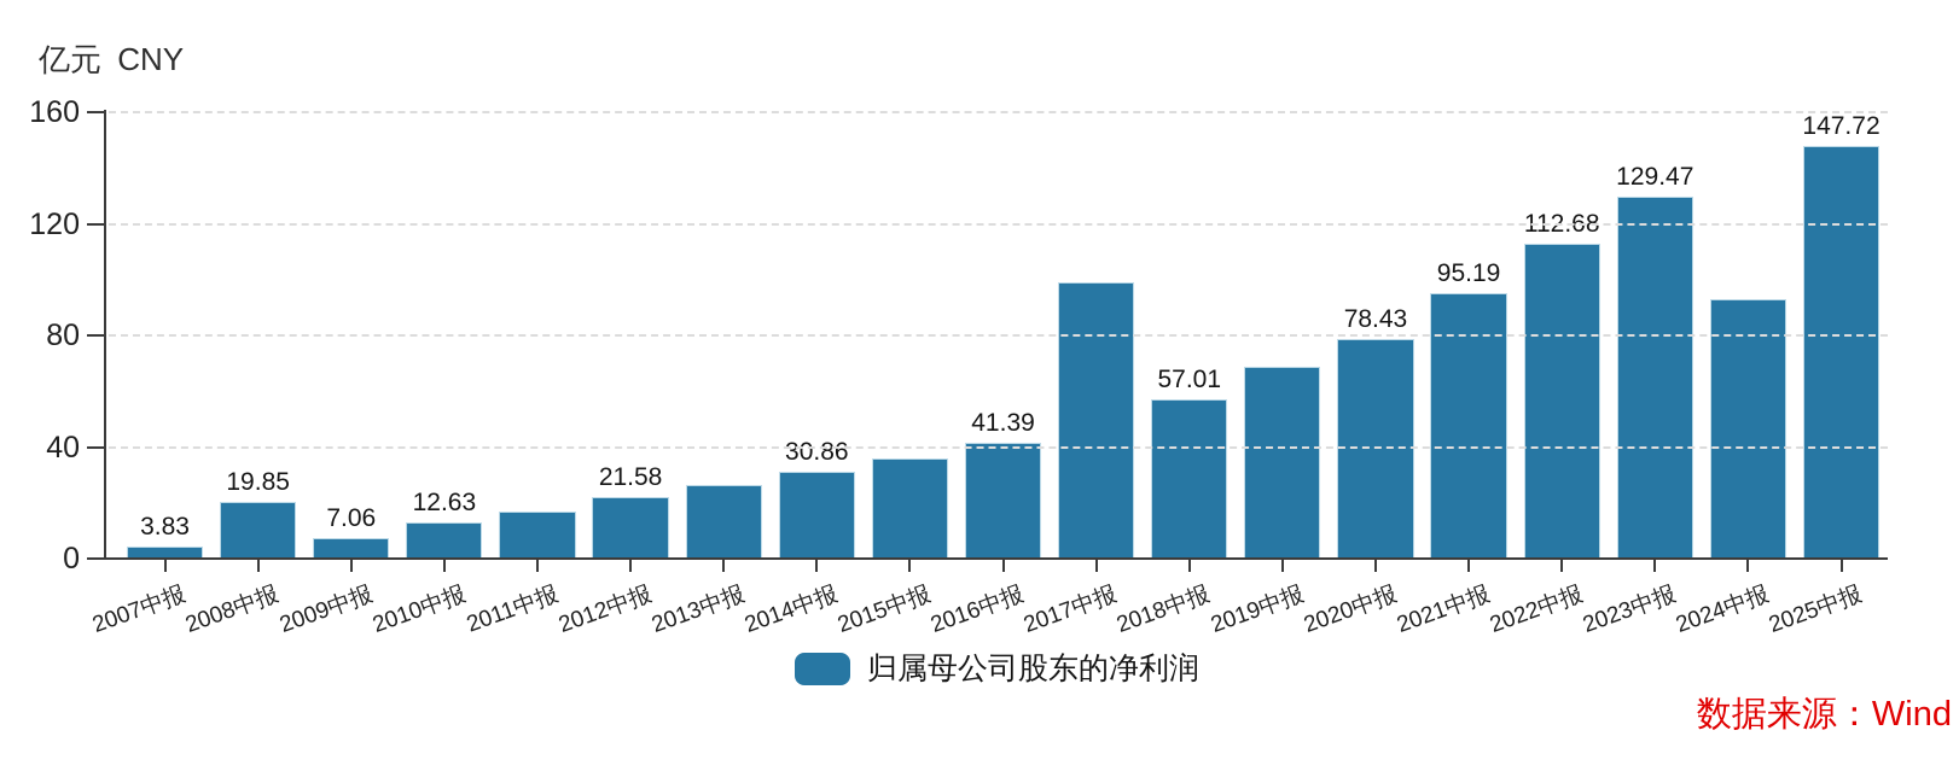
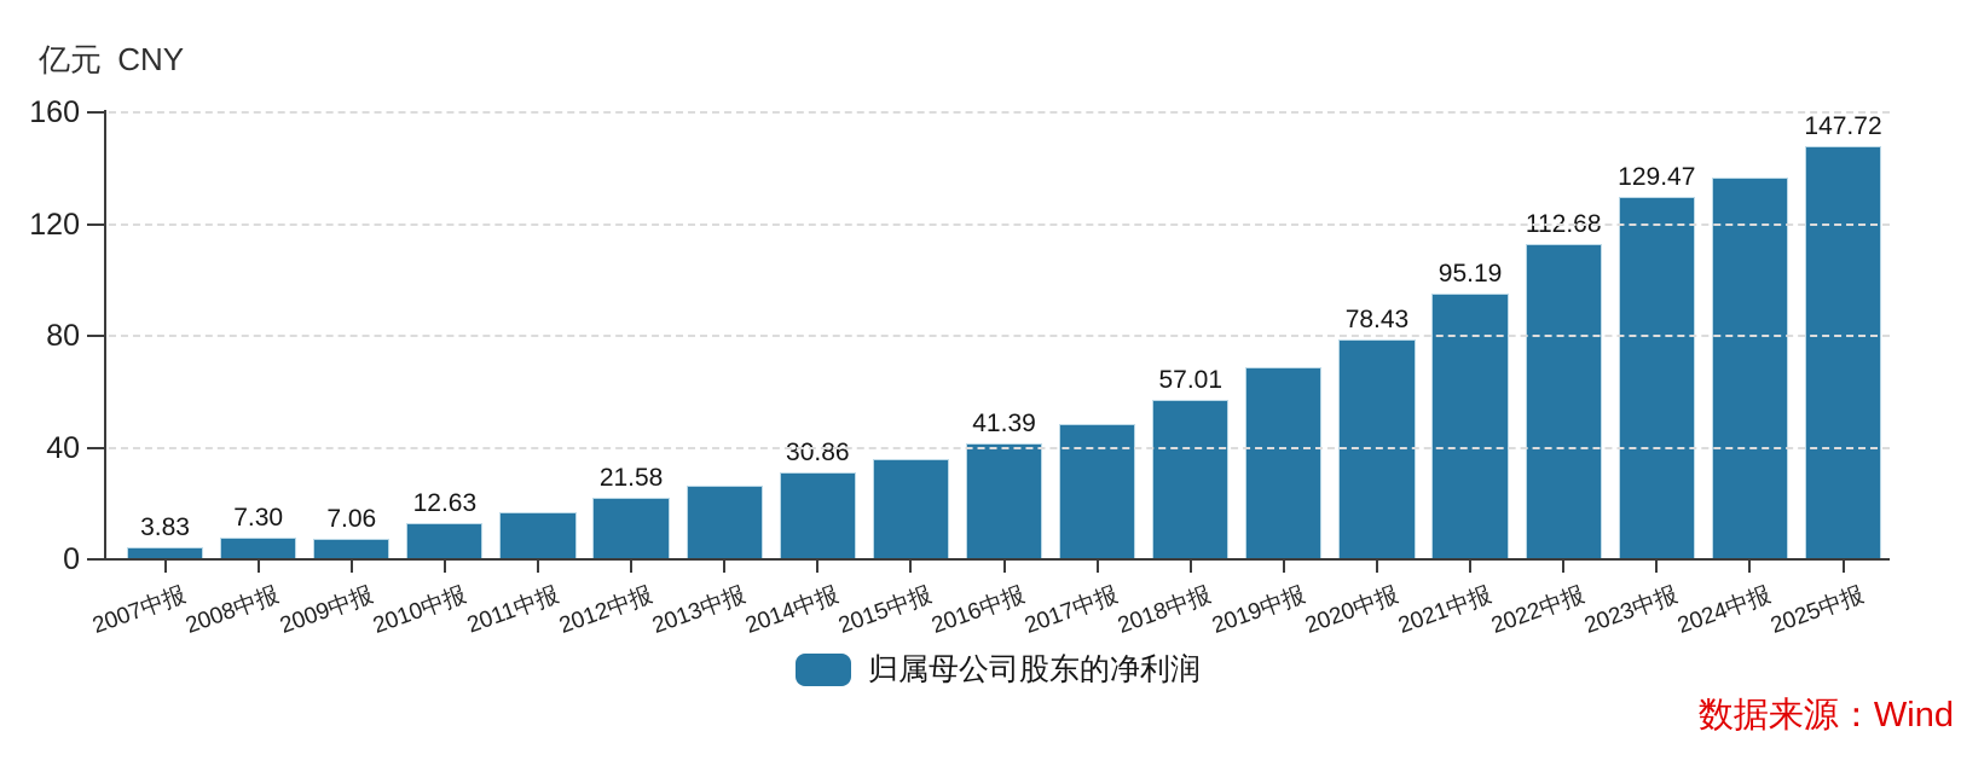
2008中报: 19.85 -> 7.30
2017中报: 99 -> 48
2024中报: 93 -> 137
